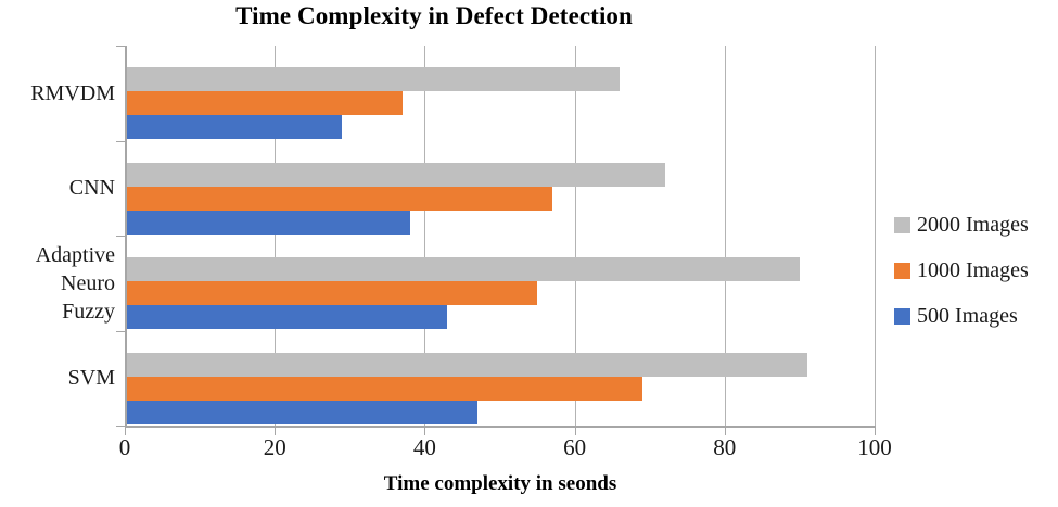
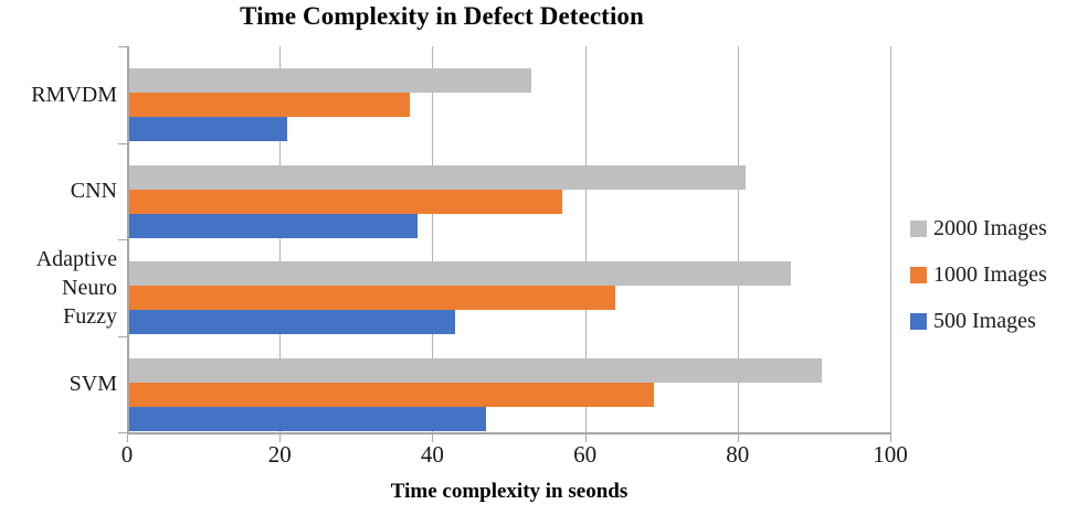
2000 Images/RMVDM: 66 -> 53
500 Images/RMVDM: 29 -> 21
2000 Images/CNN: 72 -> 81
2000 Images/Adaptive Neuro Fuzzy: 90 -> 87
1000 Images/Adaptive Neuro Fuzzy: 55 -> 64
